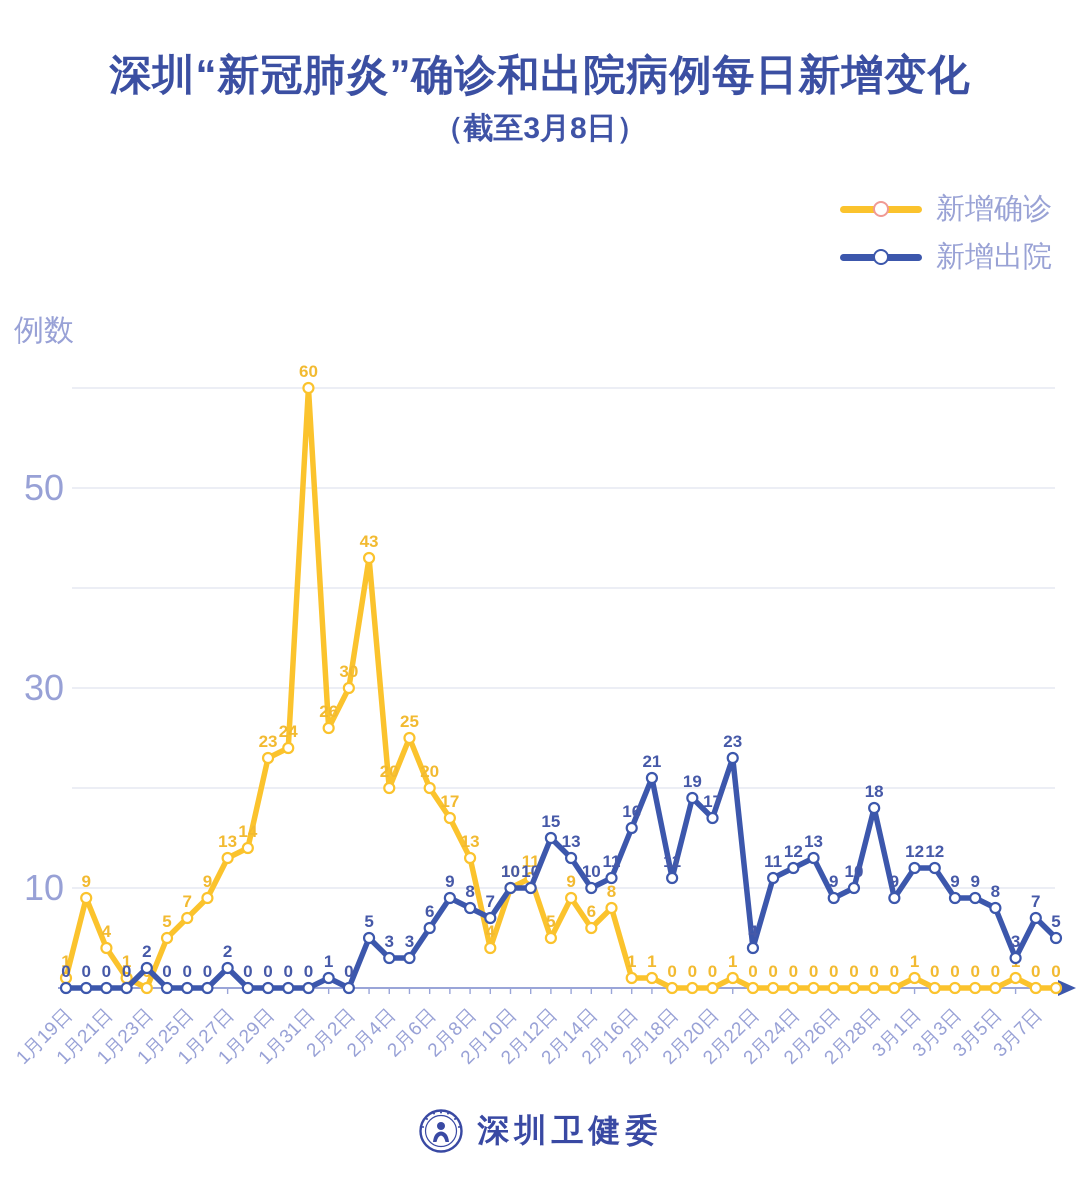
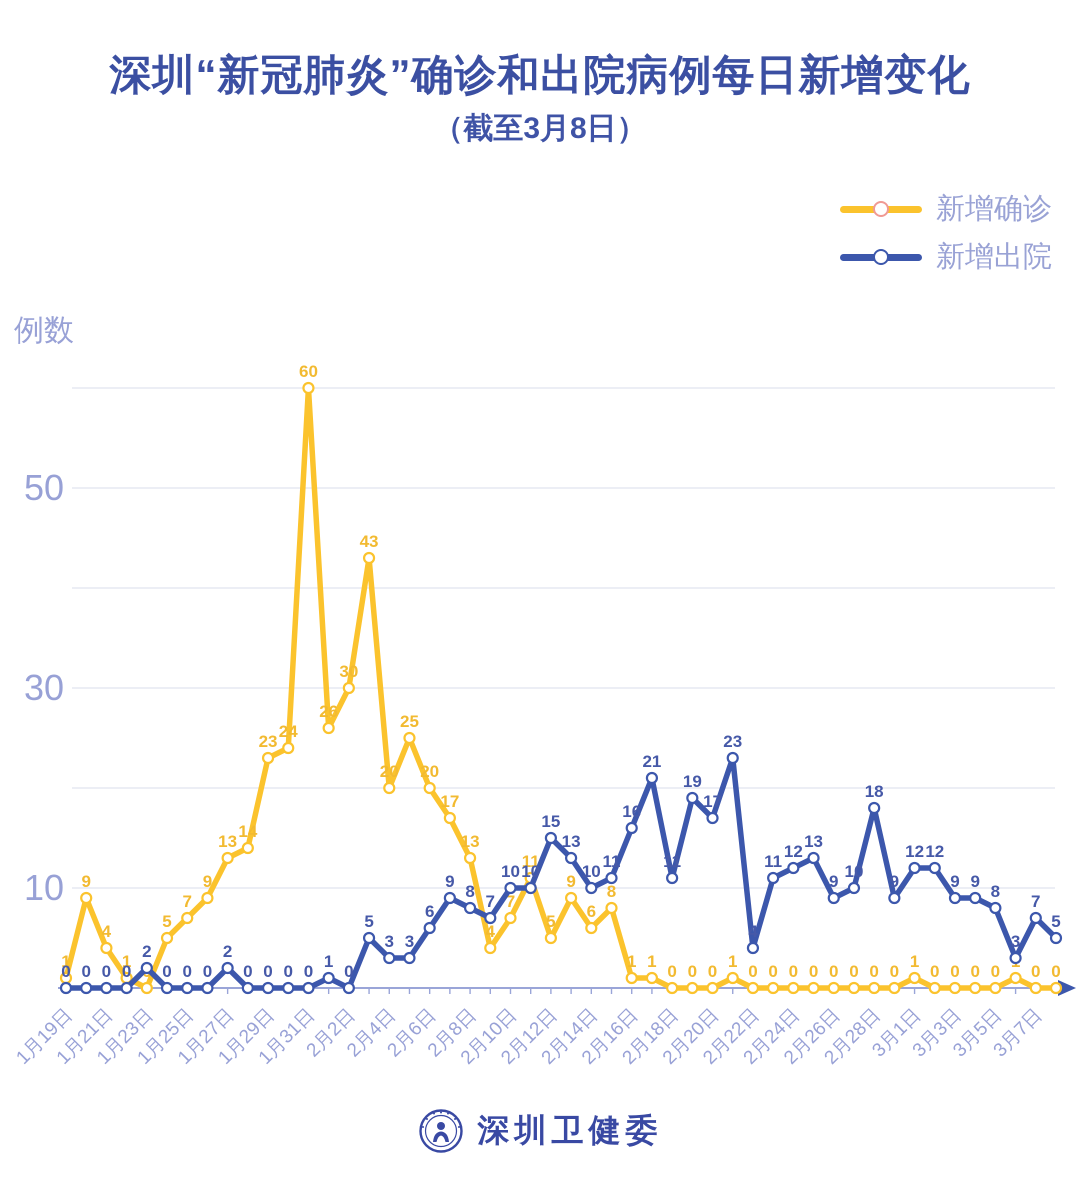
新增确诊/2月10日: 10 -> 7
